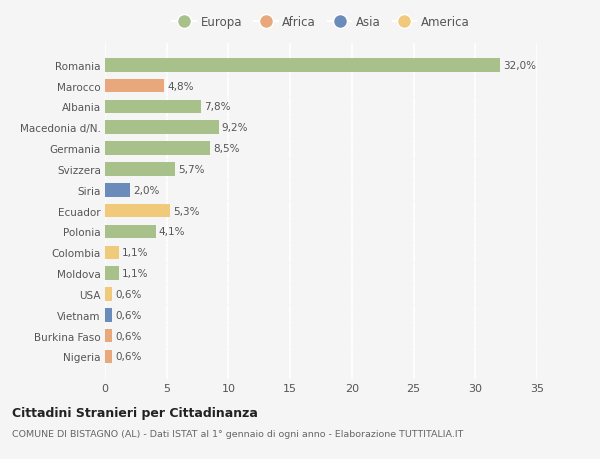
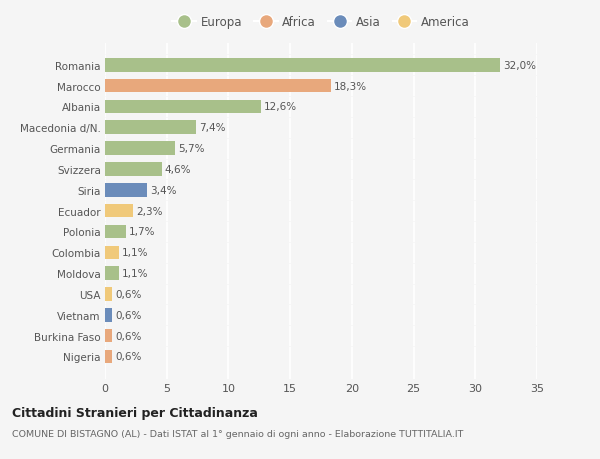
Marocco: 4,8% -> 18,3%
Albania: 7,8% -> 12,6%
Macedonia d/N.: 9,2% -> 7,4%
Germania: 8,5% -> 5,7%
Svizzera: 5,7% -> 4,6%
Siria: 2,0% -> 3,4%
Ecuador: 5,3% -> 2,3%
Polonia: 4,1% -> 1,7%
